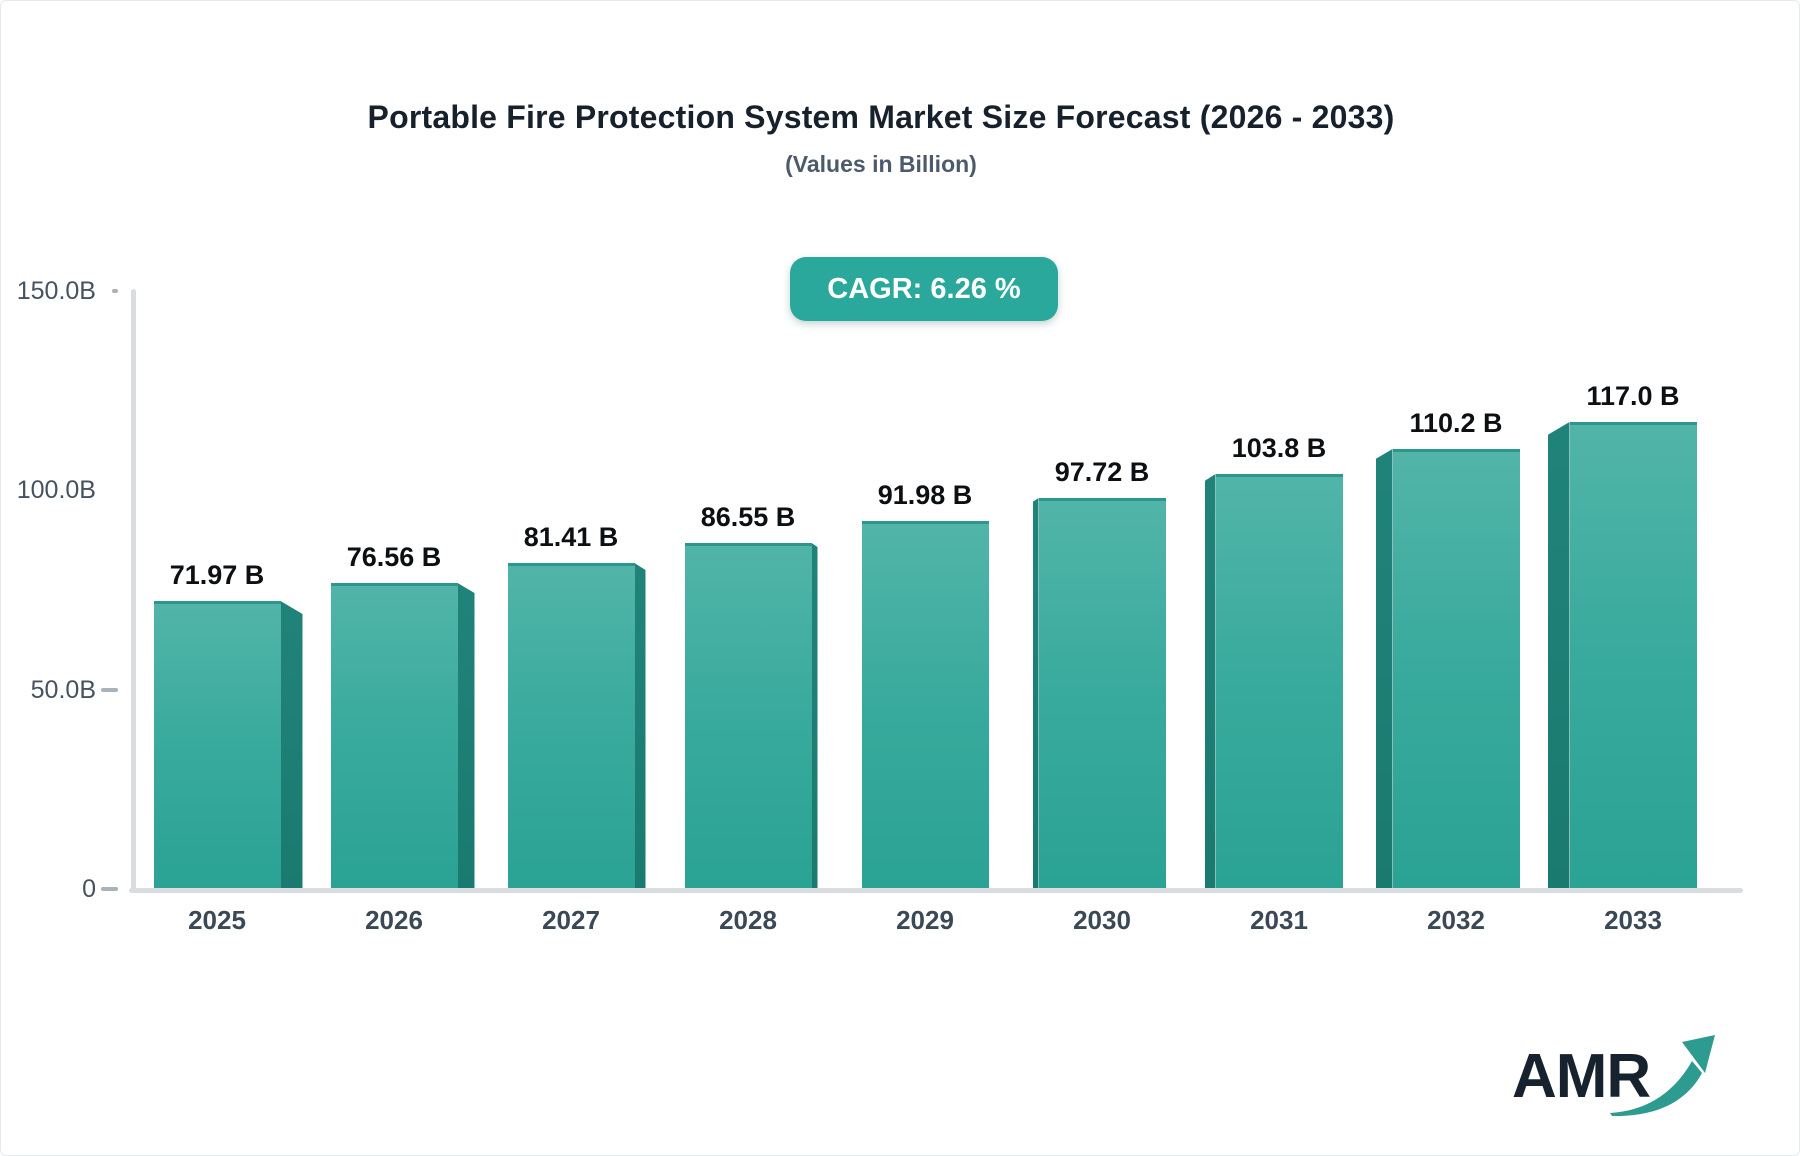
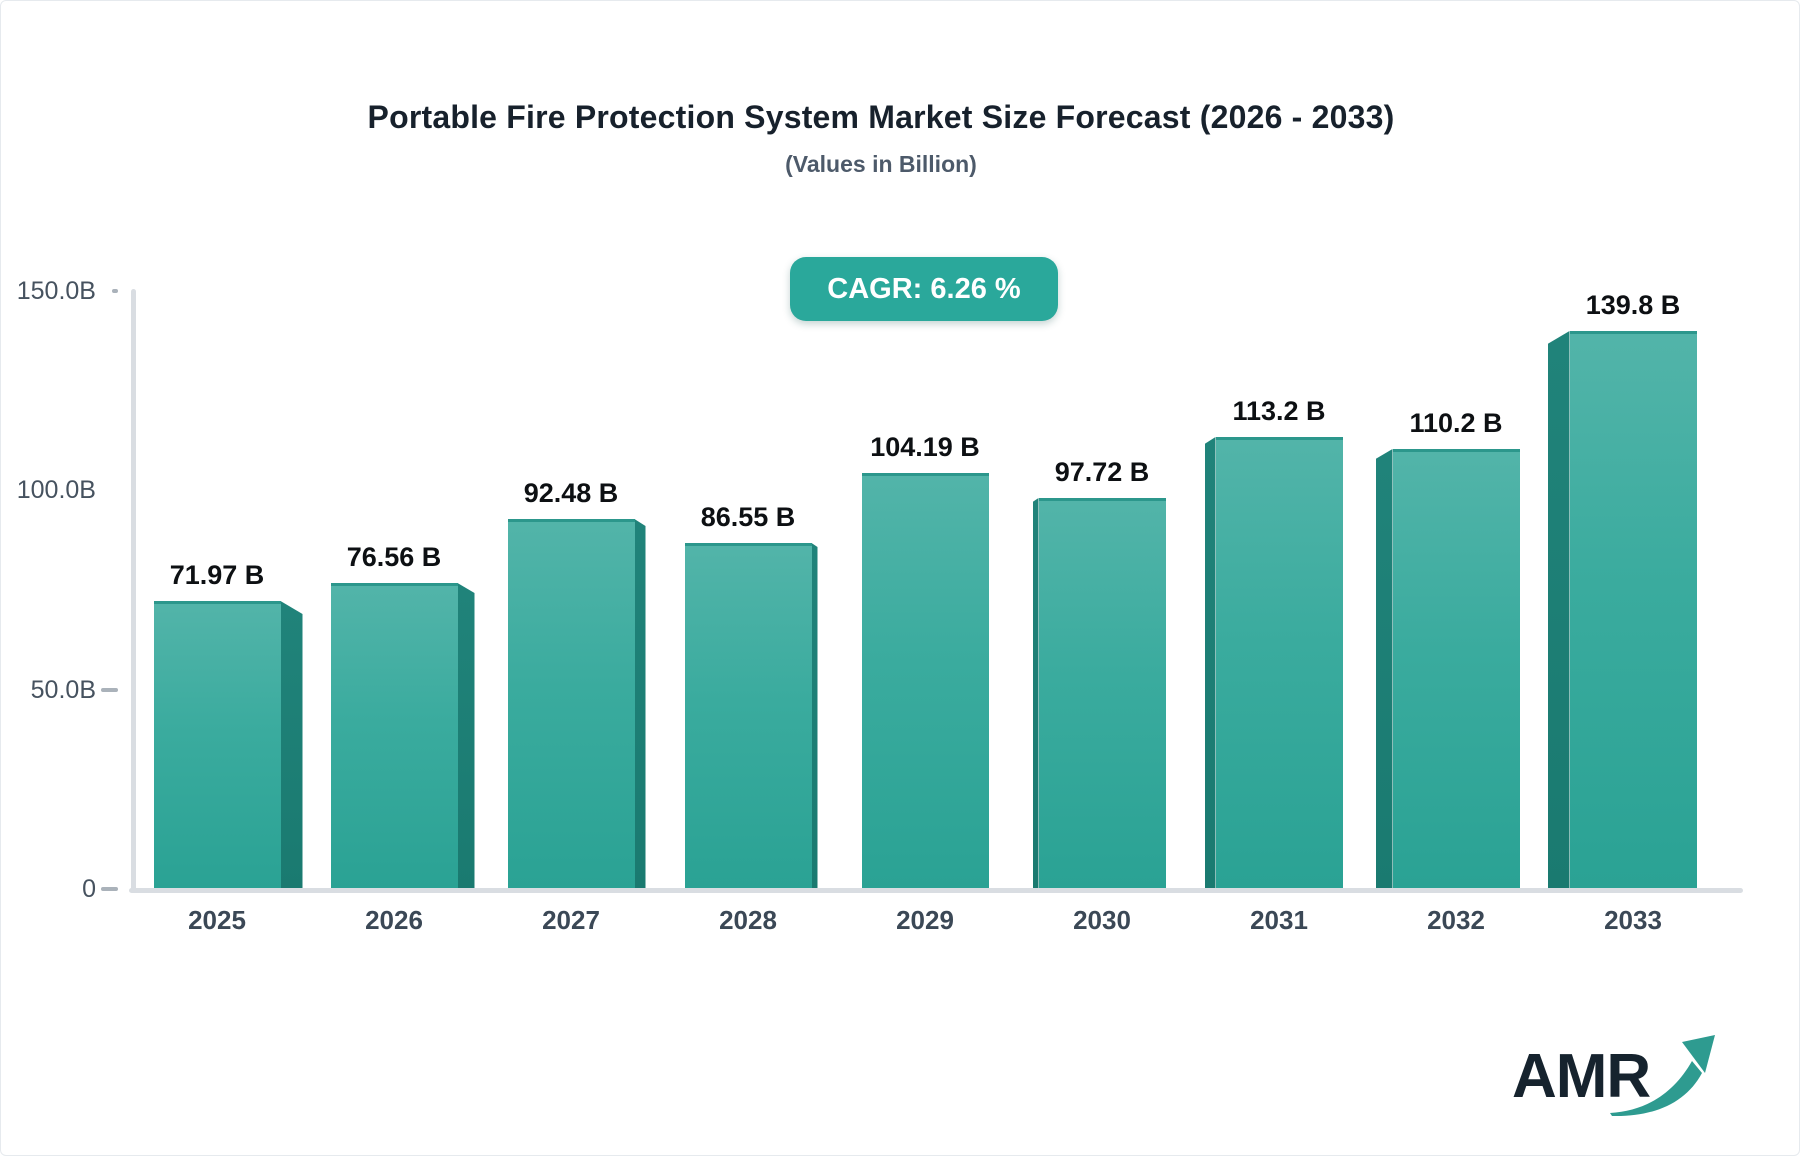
2027: 81.41 -> 92.48
2029: 91.98 -> 104.19
2031: 103.8 -> 113.2
2033: 117.0 -> 139.8
